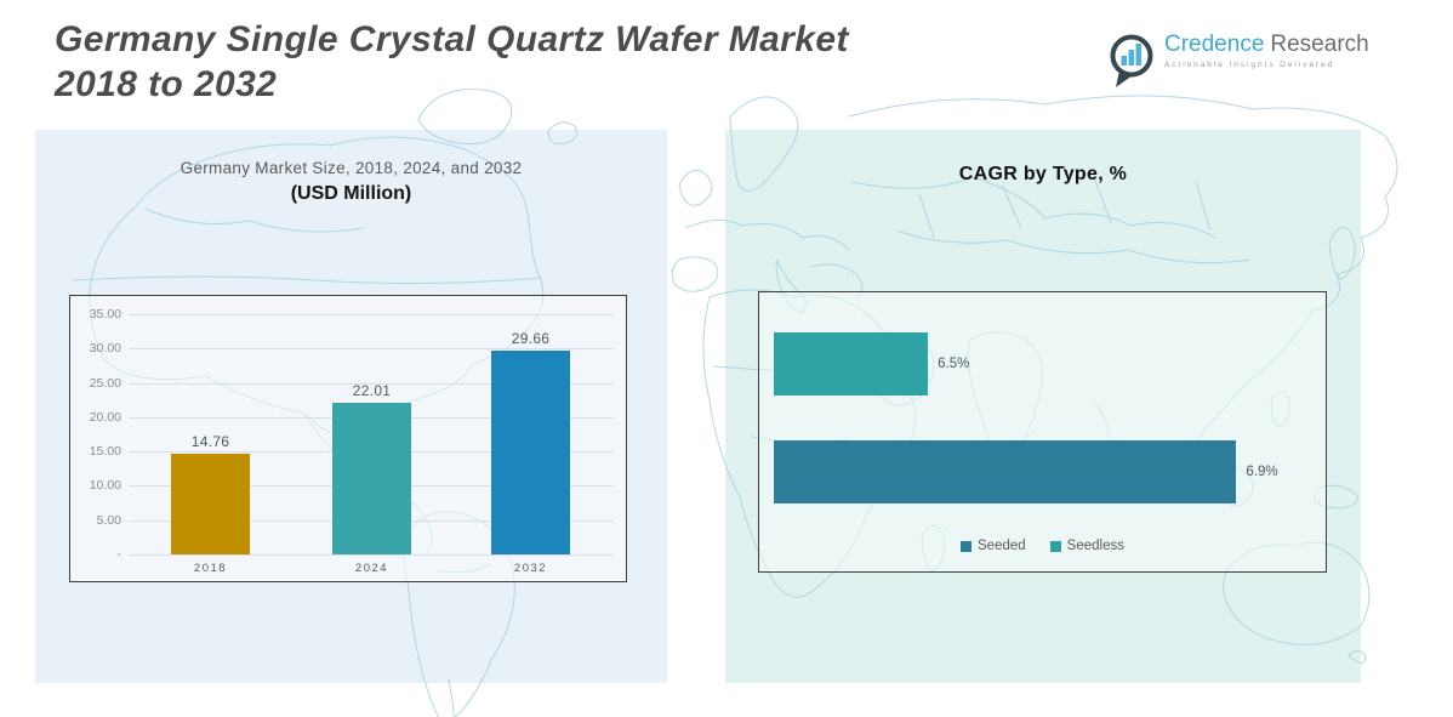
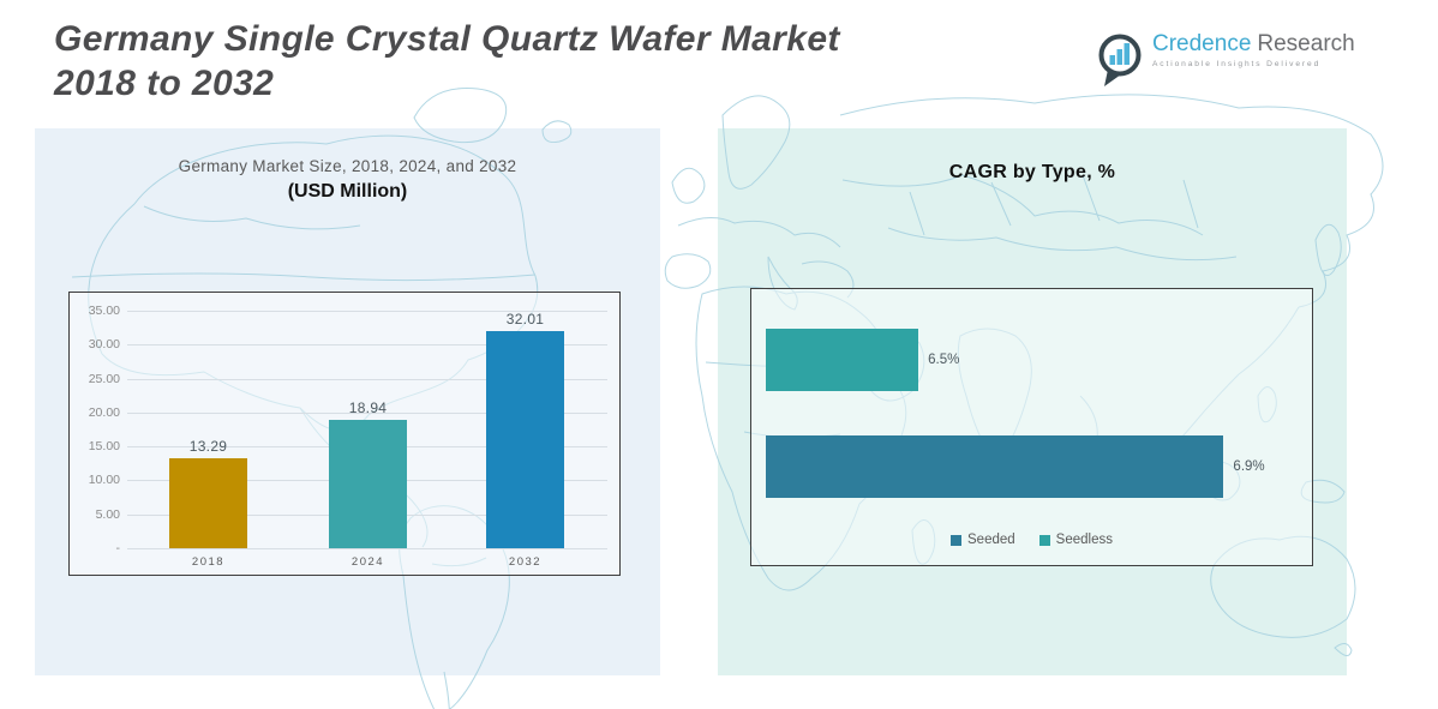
Germany Market Size, 2018, 2024, and 2032 (USD Million)/2018: 14.76 -> 13.29
Germany Market Size, 2018, 2024, and 2032 (USD Million)/2024: 22.01 -> 18.94
Germany Market Size, 2018, 2024, and 2032 (USD Million)/2032: 29.66 -> 32.01
